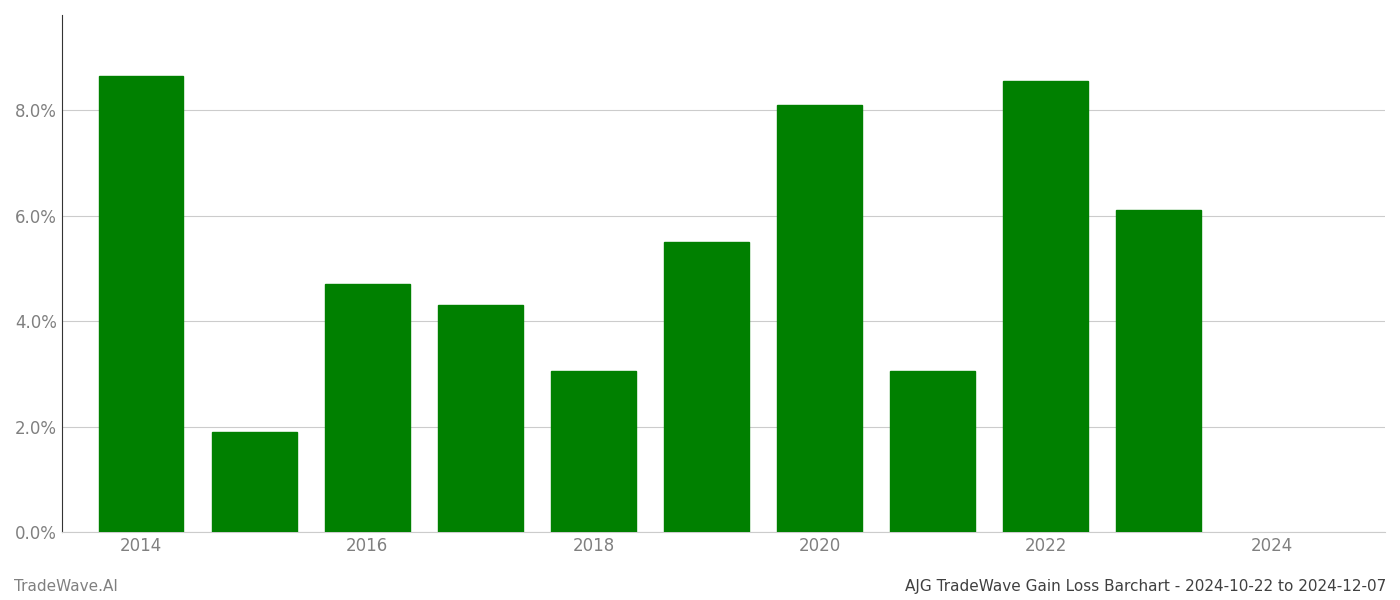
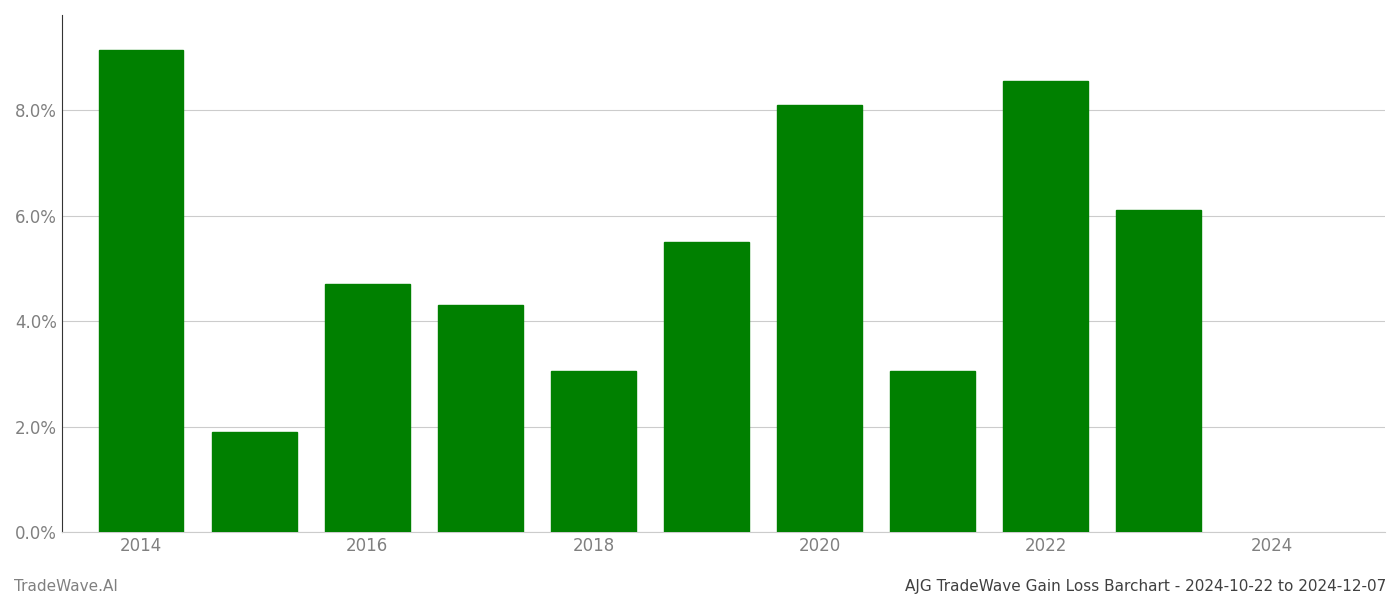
2014: 8.65% -> 9.14%
